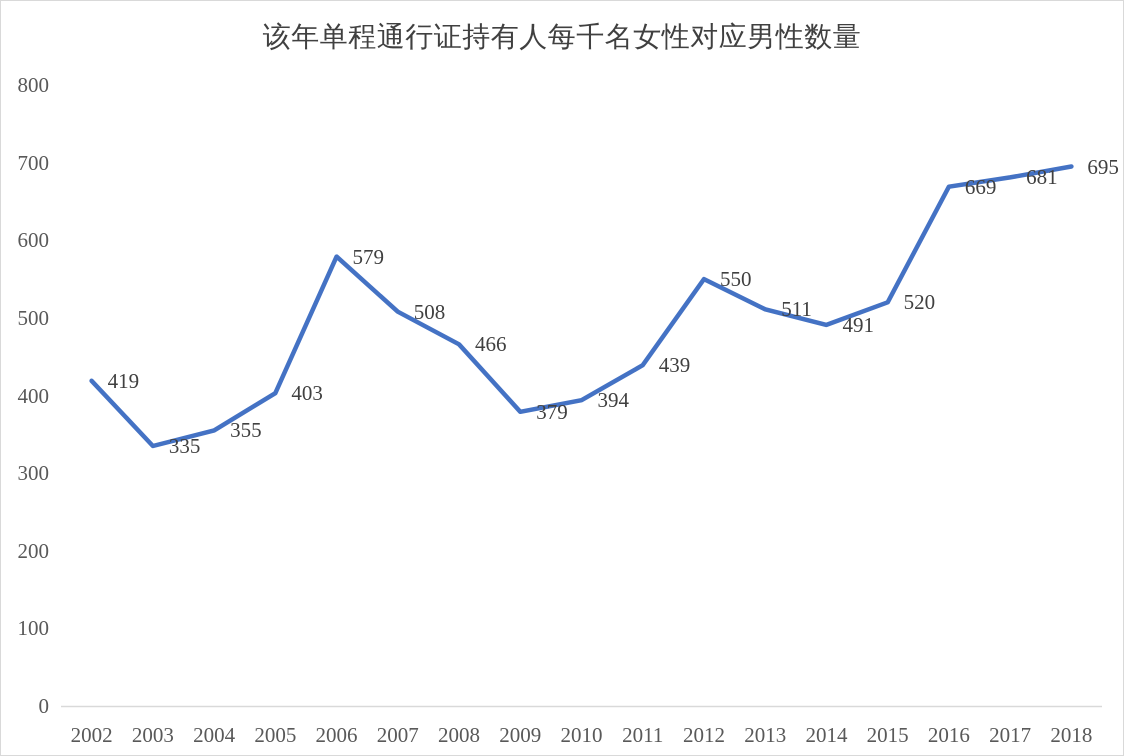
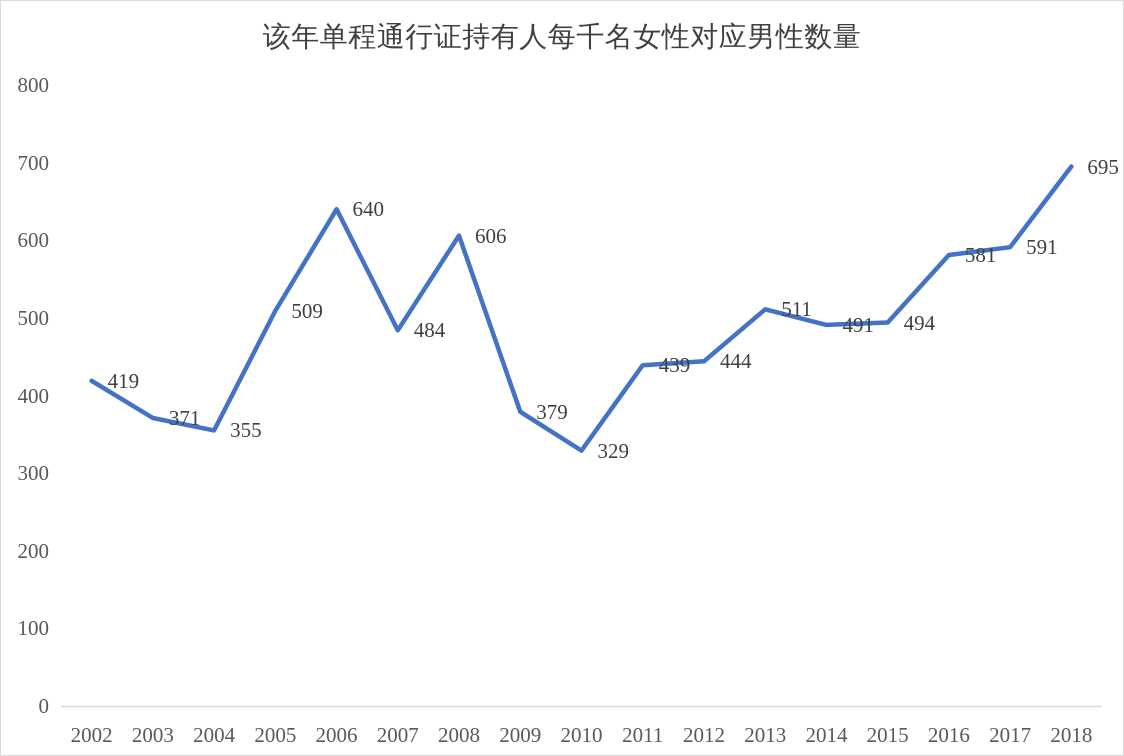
2003: 335 -> 371
2005: 403 -> 509
2006: 579 -> 640
2007: 508 -> 484
2008: 466 -> 606
2010: 394 -> 329
2012: 550 -> 444
2015: 520 -> 494
2016: 669 -> 581
2017: 681 -> 591
